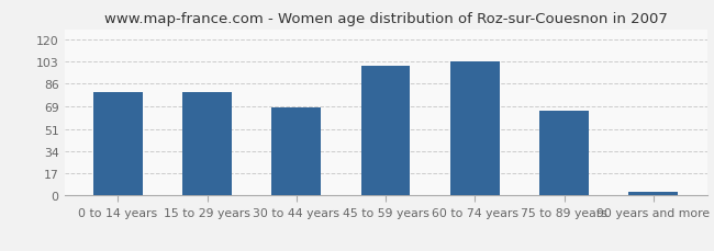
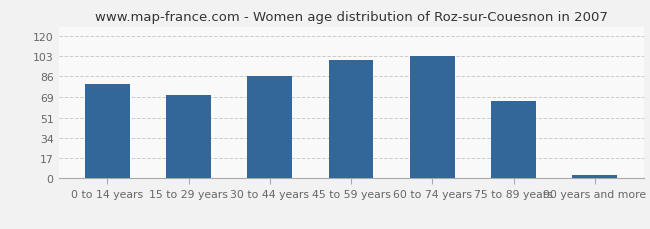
15 to 29 years: 80 -> 70
30 to 44 years: 68 -> 86
